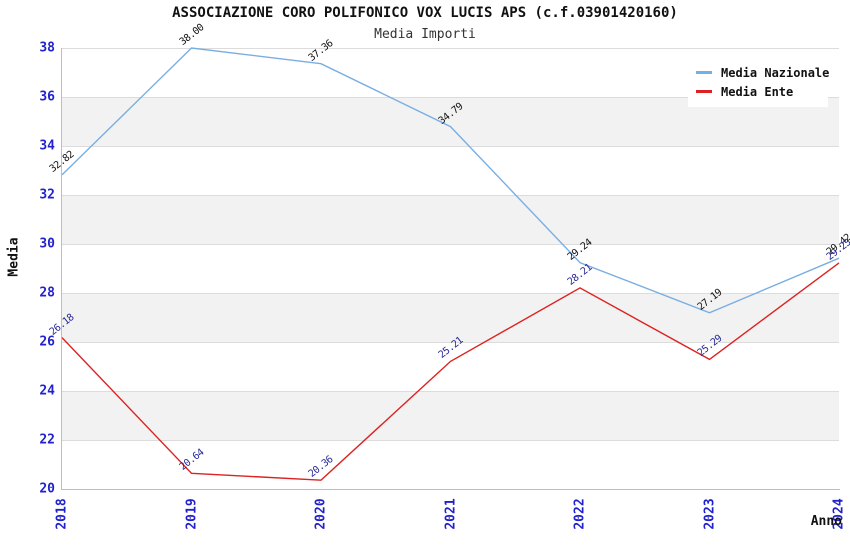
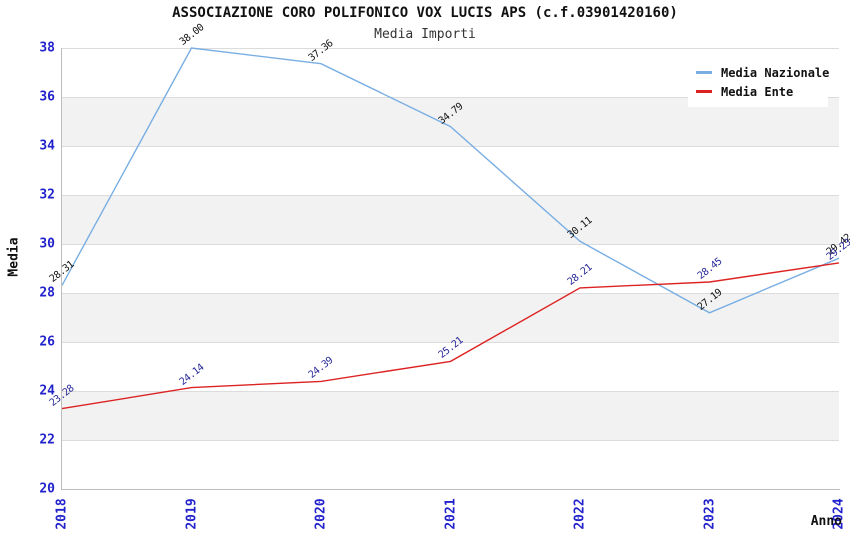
Media Nazionale/2018: 32.82 -> 28.31
Media Ente/2018: 26.18 -> 23.28
Media Ente/2019: 20.64 -> 24.14
Media Ente/2020: 20.36 -> 24.39
Media Nazionale/2022: 29.24 -> 30.11
Media Ente/2023: 25.29 -> 28.45
